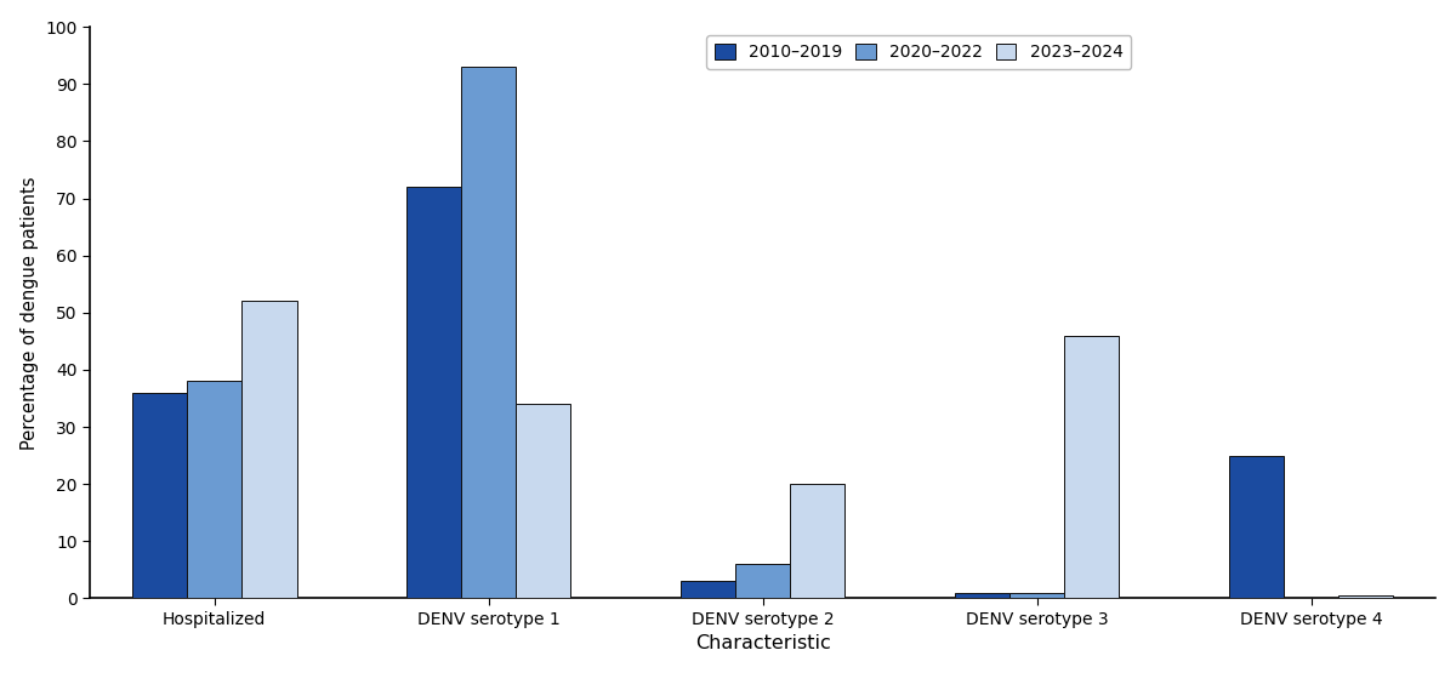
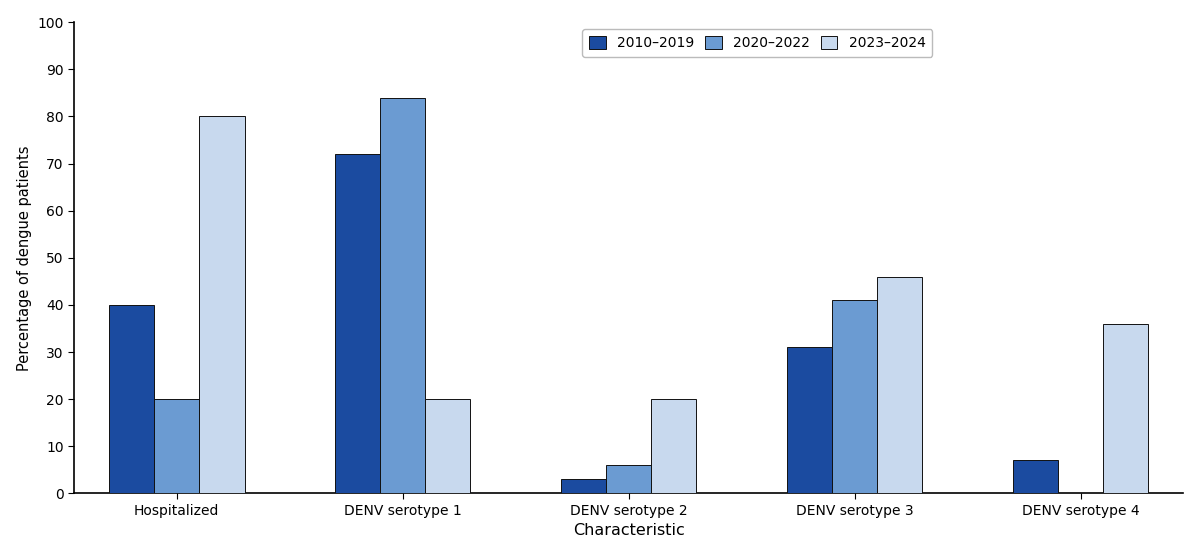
2010–2019/Hospitalized: 36 -> 40
2020–2022/Hospitalized: 38 -> 20
2023–2024/Hospitalized: 52.0 -> 80.0
2020–2022/DENV serotype 1: 93 -> 84
2023–2024/DENV serotype 1: 34.0 -> 20.0
2010–2019/DENV serotype 3: 1 -> 31
2020–2022/DENV serotype 3: 1 -> 41
2010–2019/DENV serotype 4: 25 -> 7
2023–2024/DENV serotype 4: 0.5 -> 36.0
